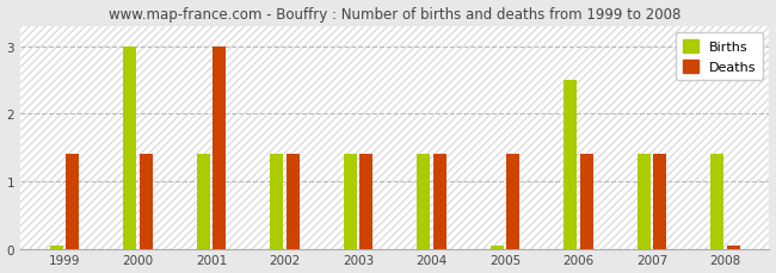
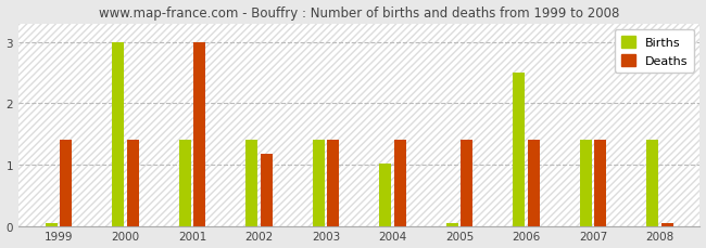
Deaths/2002: 1.40 -> 1.18
Births/2004: 1.40 -> 1.02
